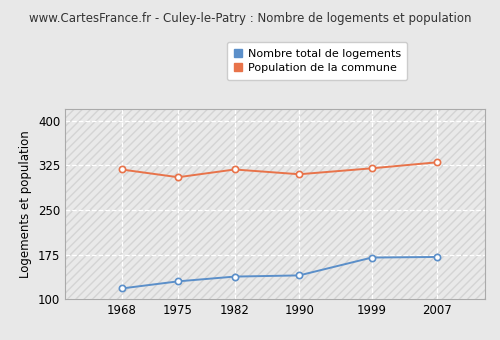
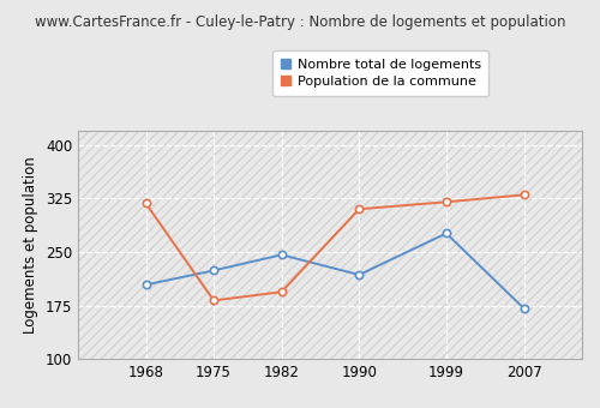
Nombre total de logements/1968: 118 -> 204
Nombre total de logements/1975: 130 -> 224
Population de la commune/1975: 305 -> 182
Nombre total de logements/1982: 138 -> 246
Population de la commune/1982: 318 -> 194
Nombre total de logements/1990: 140 -> 218
Nombre total de logements/1999: 170 -> 276
